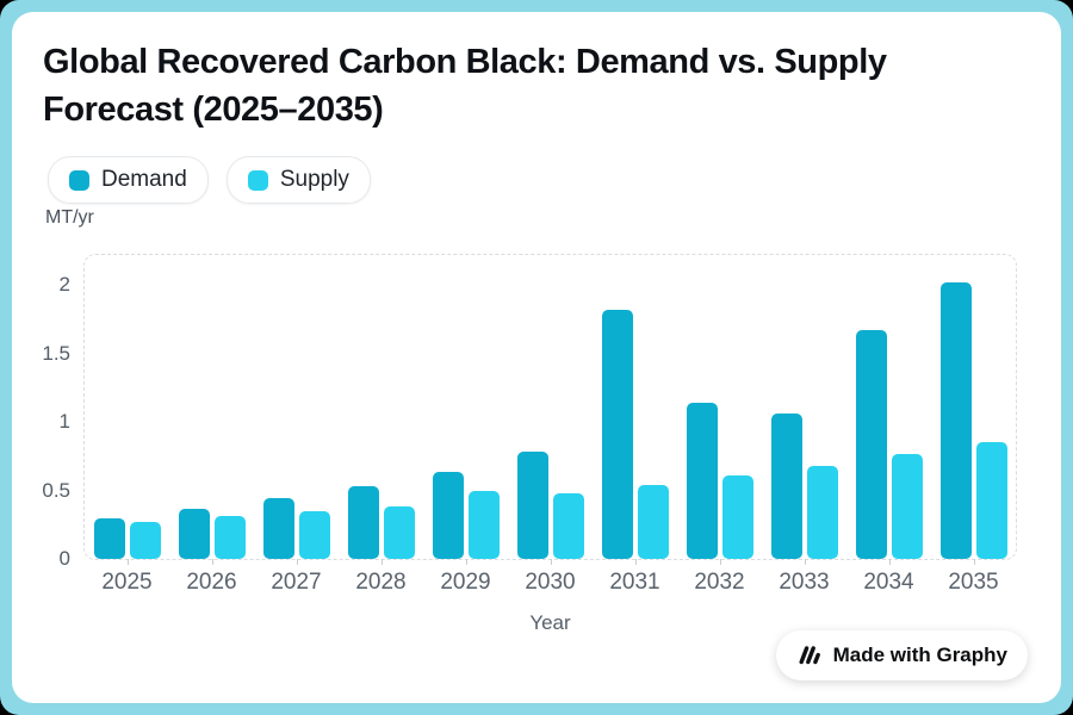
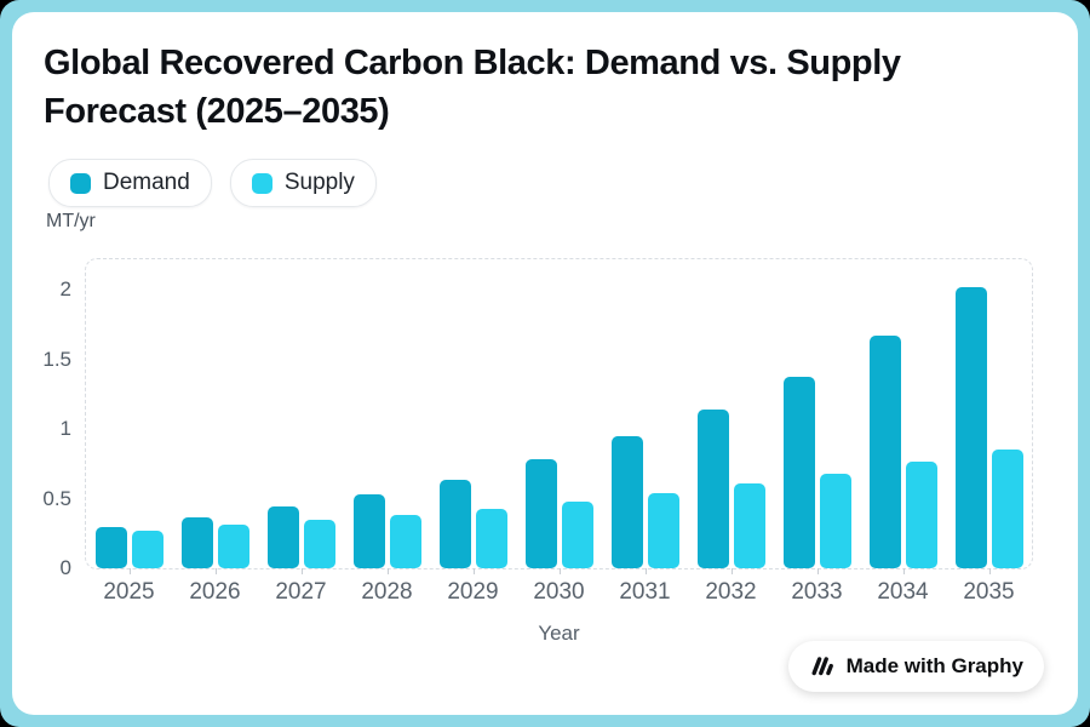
Supply/2029: 0.50 -> 0.43
Demand/2031: 1.82 -> 0.95
Demand/2033: 1.06 -> 1.38
